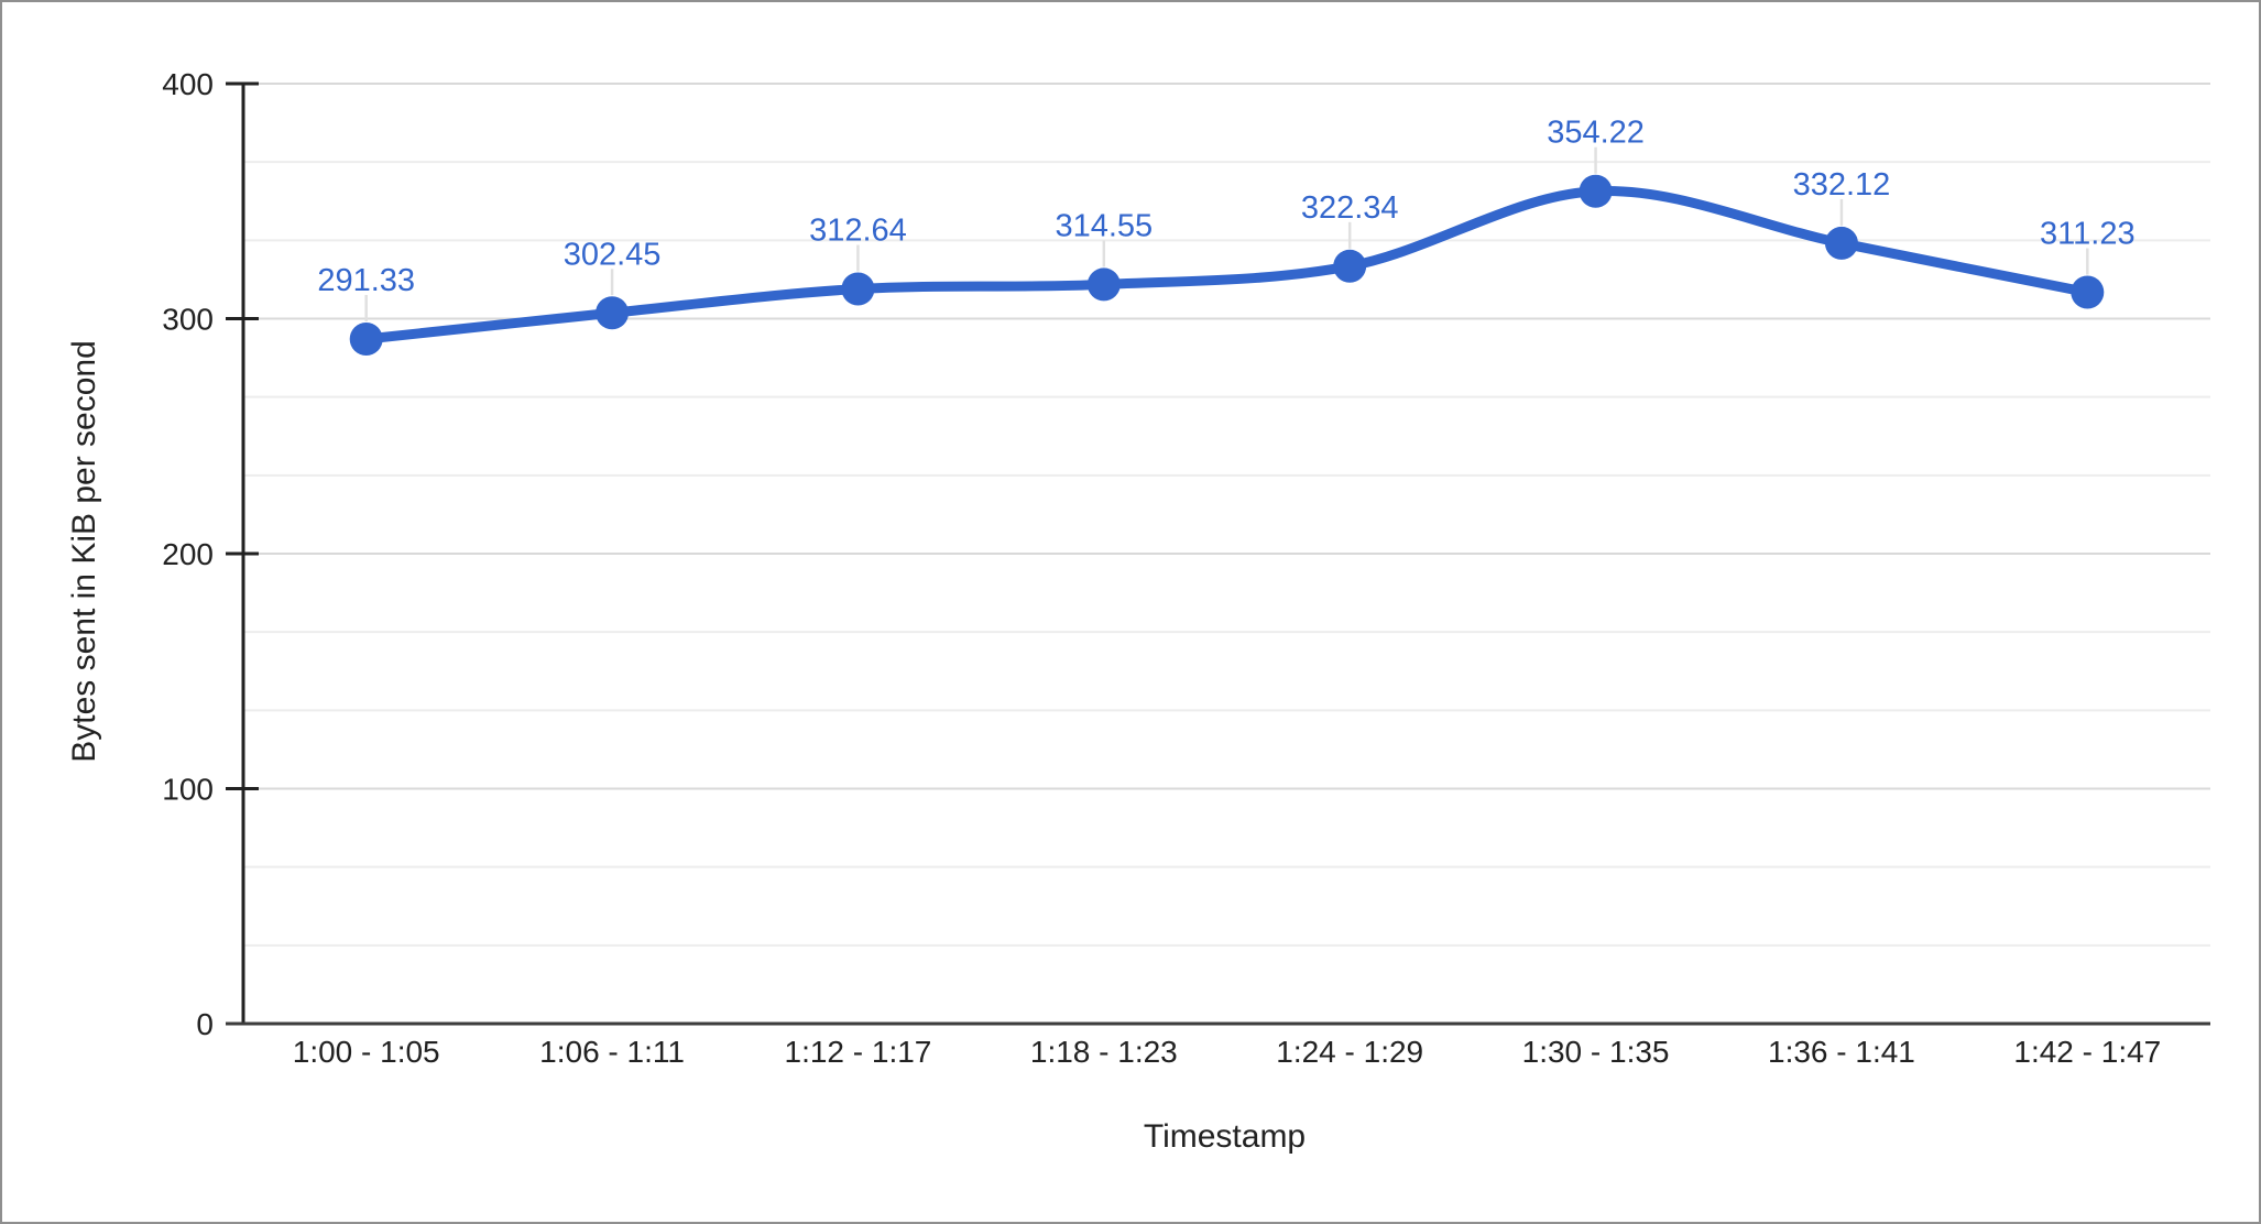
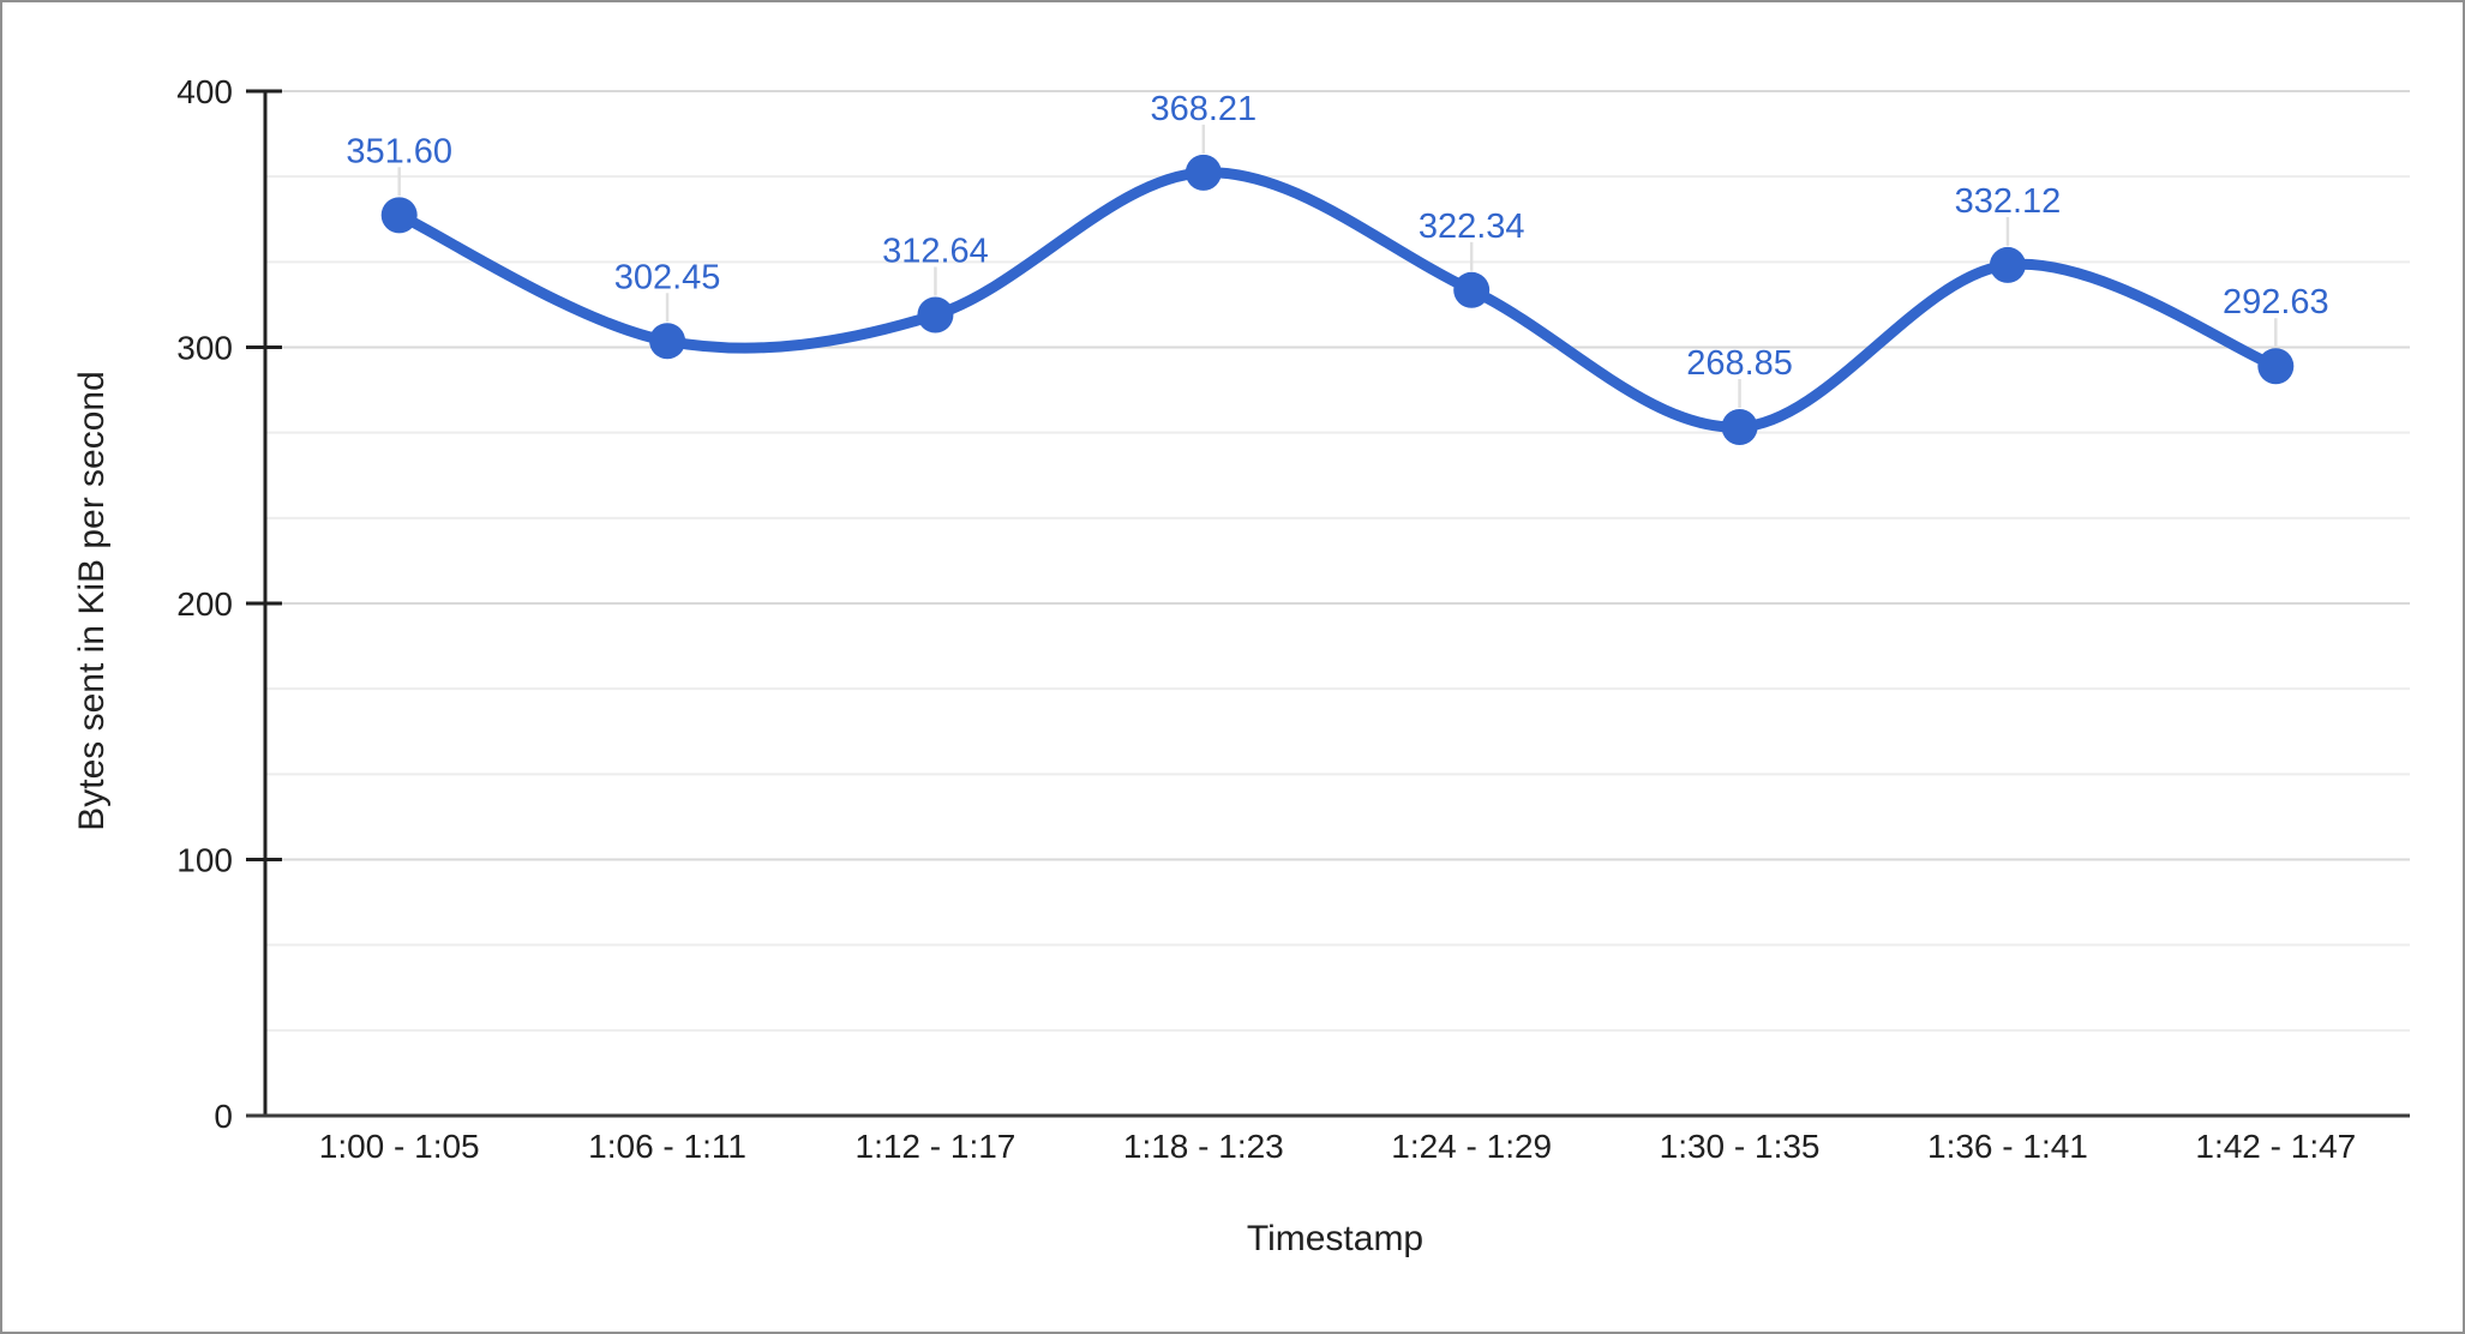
1:00 - 1:05: 291.33 -> 351.60
1:18 - 1:23: 314.55 -> 368.21
1:30 - 1:35: 354.22 -> 268.85
1:42 - 1:47: 311.23 -> 292.63
